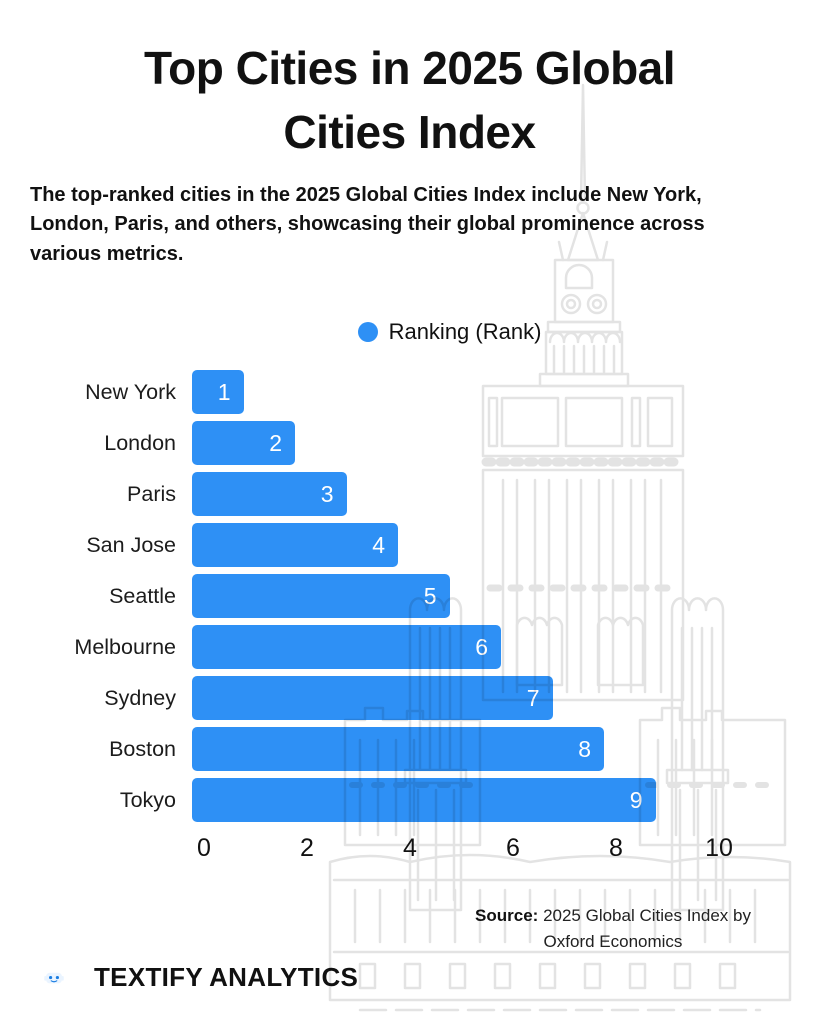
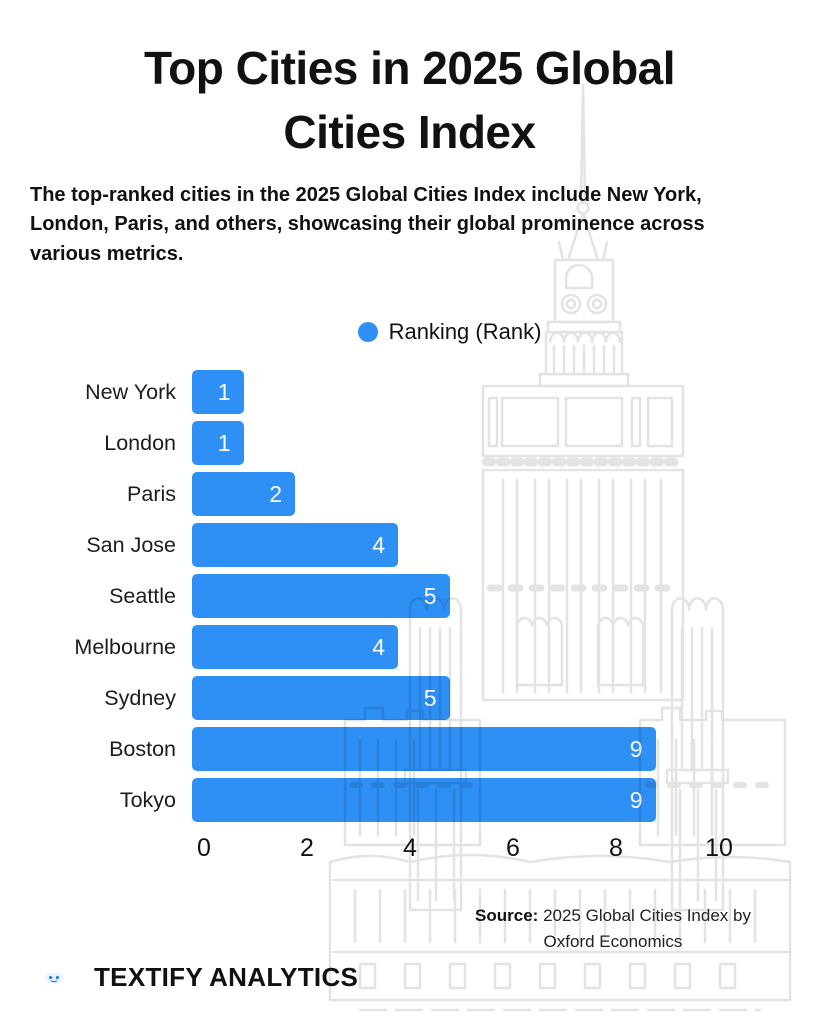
London: 2 -> 1
Paris: 3 -> 2
Melbourne: 6 -> 4
Sydney: 7 -> 5
Boston: 8 -> 9
